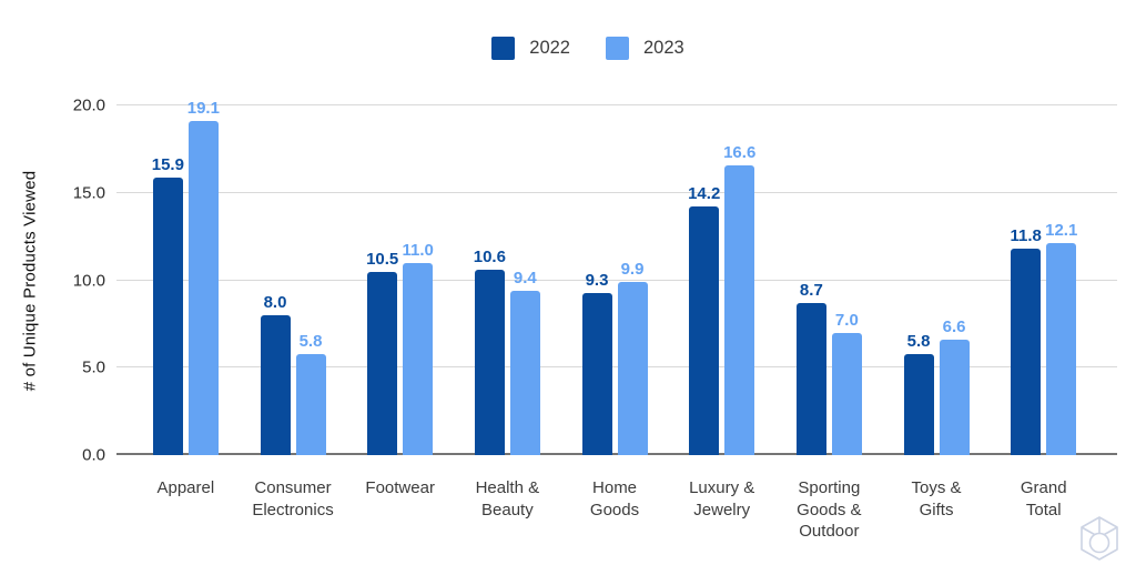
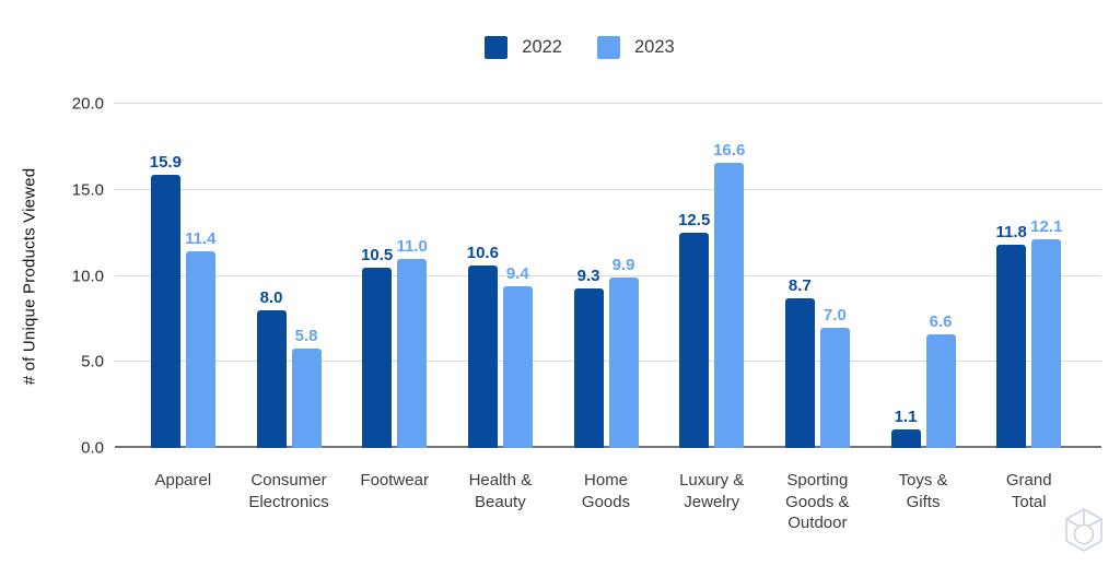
2023/Apparel: 19.1 -> 11.4
2022/Luxury & Jewelry: 14.2 -> 12.5
2022/Toys & Gifts: 5.8 -> 1.1
